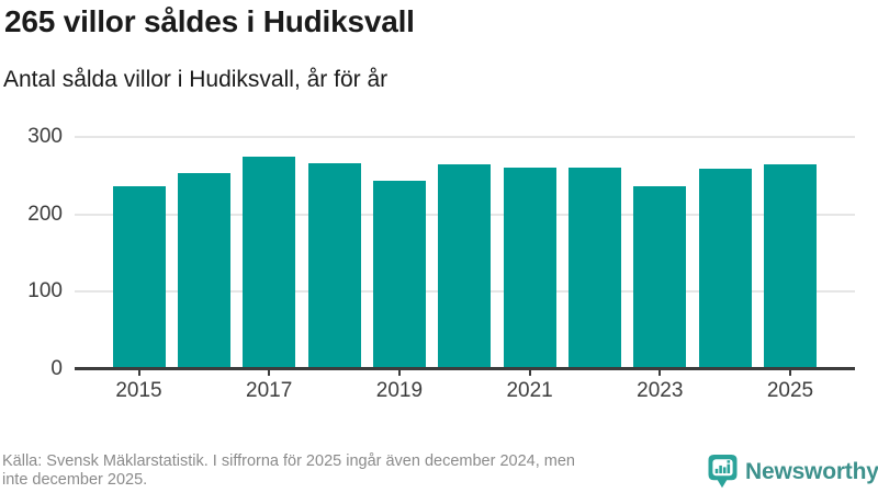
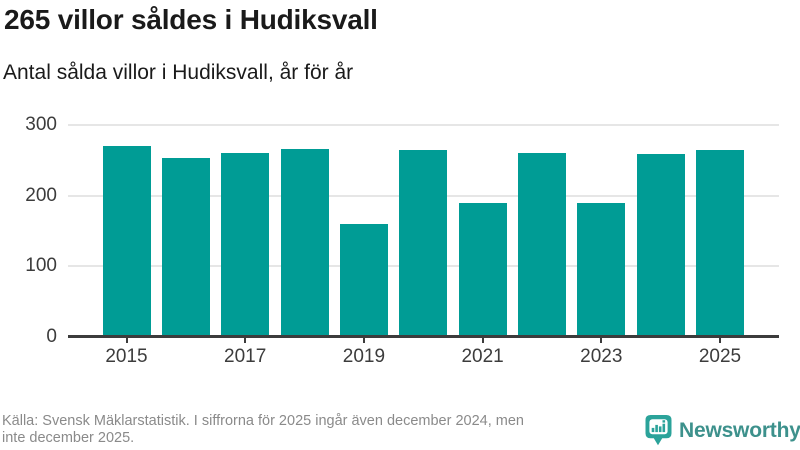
2015: 240 -> 270
2017: 270 -> 260
2019: 240 -> 160
2021: 260 -> 190
2023: 240 -> 190
